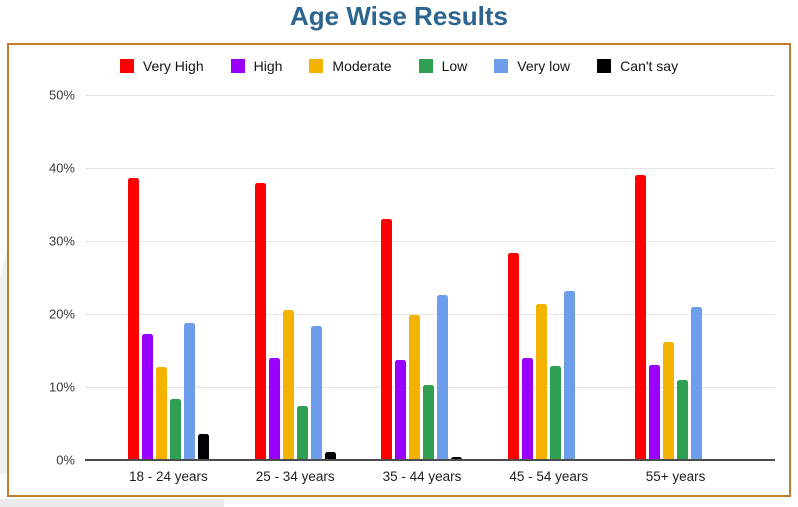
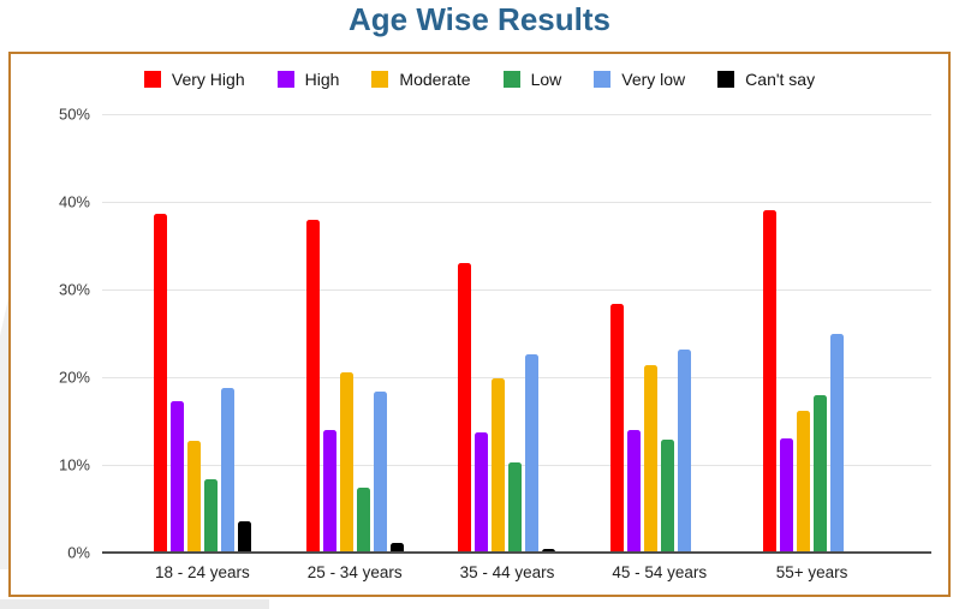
Low/55+ years: 11% -> 18%
Very low/55+ years: 21% -> 25%
